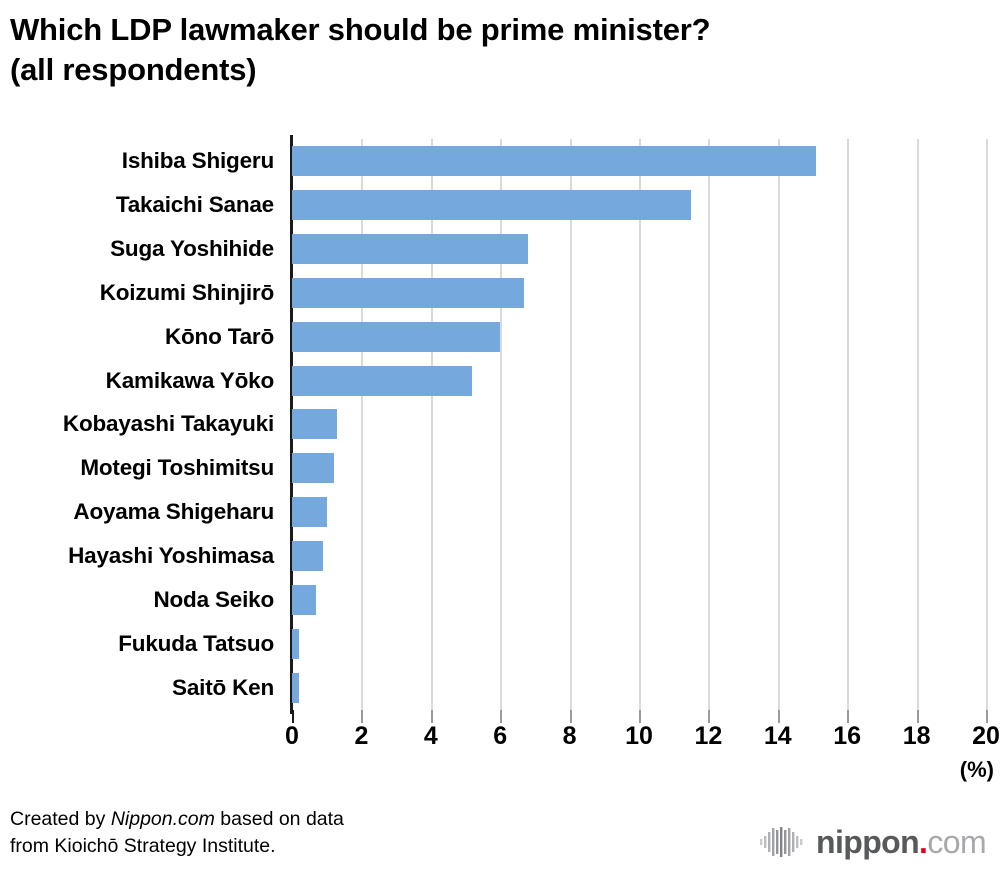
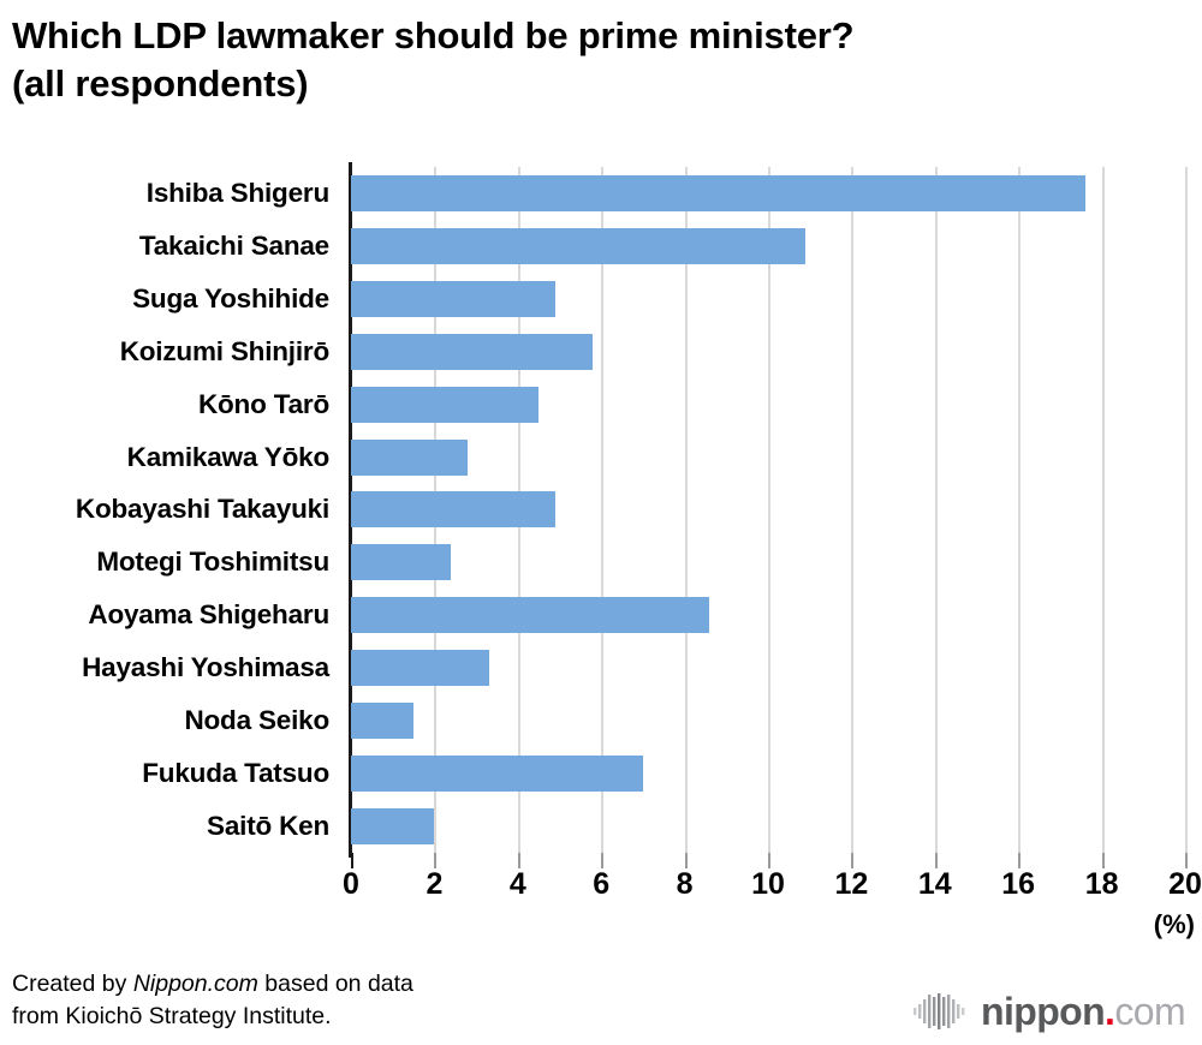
Ishiba Shigeru: 15.1 -> 17.6
Takaichi Sanae: 11.5 -> 10.9
Suga Yoshihide: 6.8 -> 4.9
Koizumi Shinjirō: 6.7 -> 5.8
Kōno Tarō: 6.0 -> 4.5
Kamikawa Yōko: 5.2 -> 2.8
Kobayashi Takayuki: 1.3 -> 4.9
Motegi Toshimitsu: 1.2 -> 2.4
Aoyama Shigeharu: 1.0 -> 8.6
Hayashi Yoshimasa: 0.9 -> 3.3
Noda Seiko: 0.7 -> 1.5
Fukuda Tatsuo: 0.2 -> 7.0
Saitō Ken: 0.2 -> 2.0
